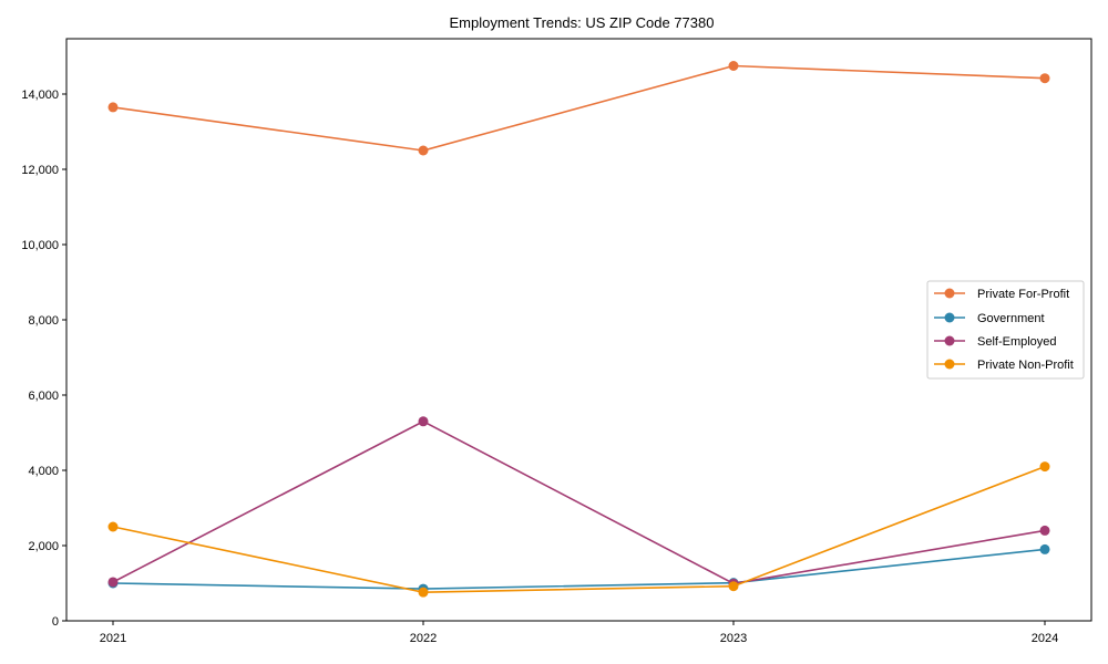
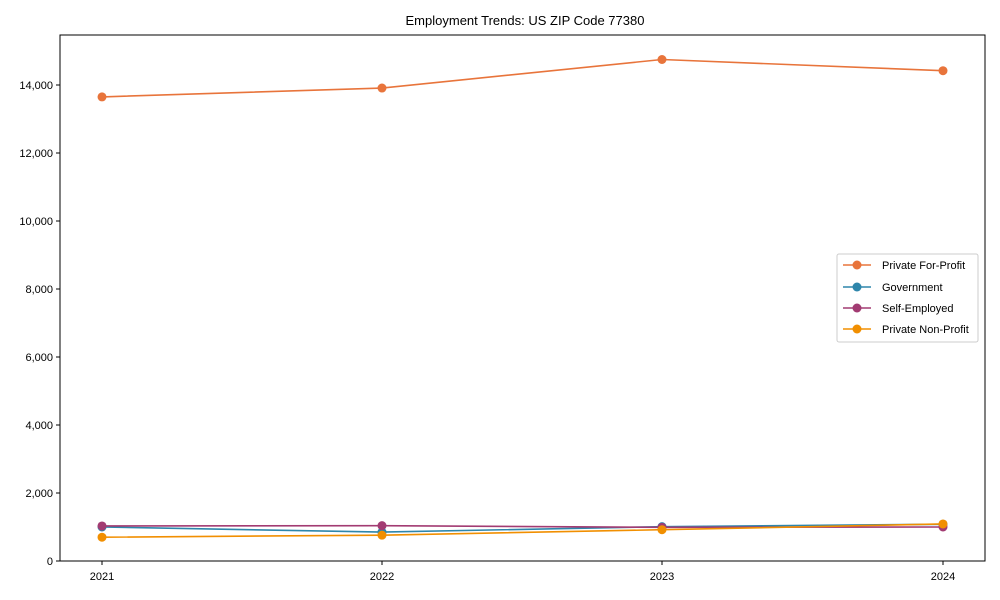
Private Non-Profit/2021: 2500 -> 700
Private For-Profit/2022: 12500 -> 13900
Self-Employed/2022: 5300 -> 1000
Government/2024: 1900 -> 1100
Self-Employed/2024: 2400 -> 1000
Private Non-Profit/2024: 4100 -> 1100
